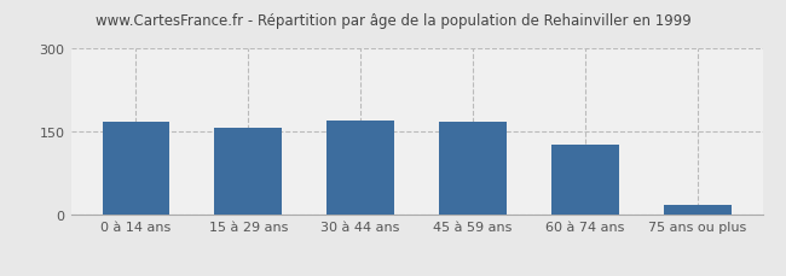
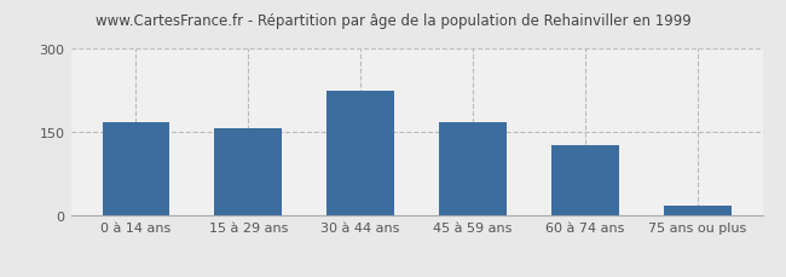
30 à 44 ans: 171 -> 225
